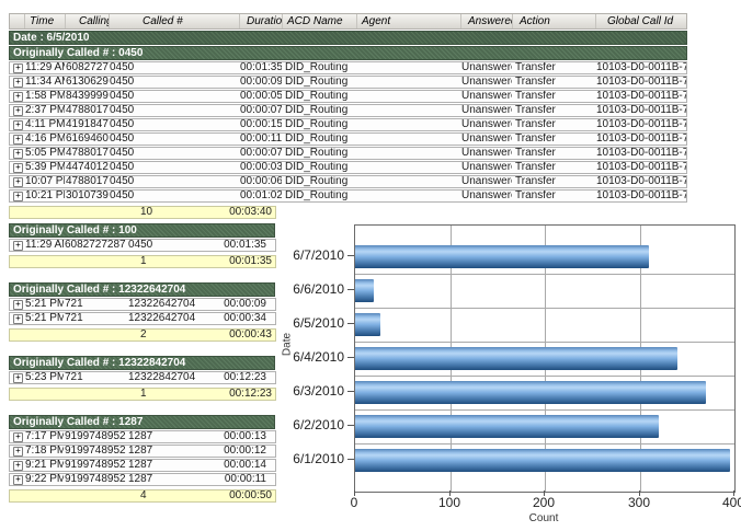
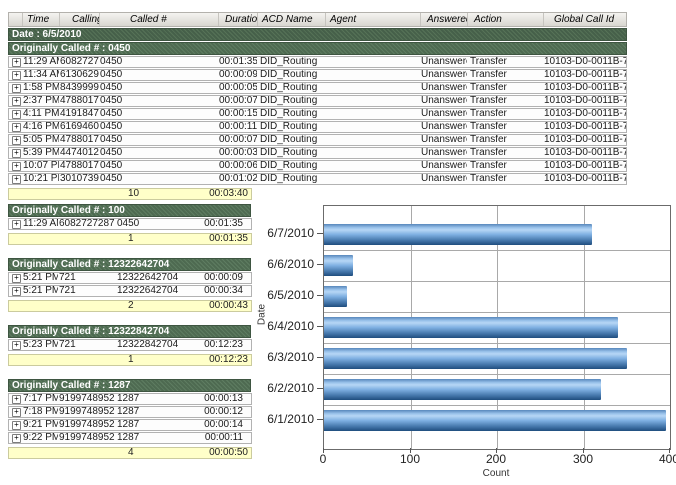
6/6/2010: 20 -> 30
6/3/2010: 370 -> 350
